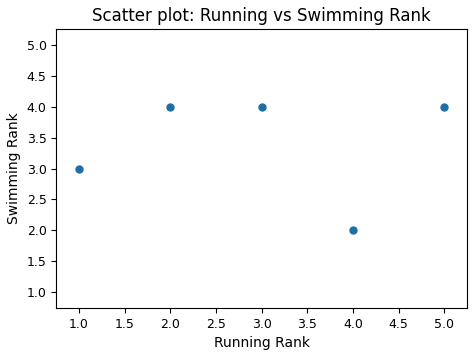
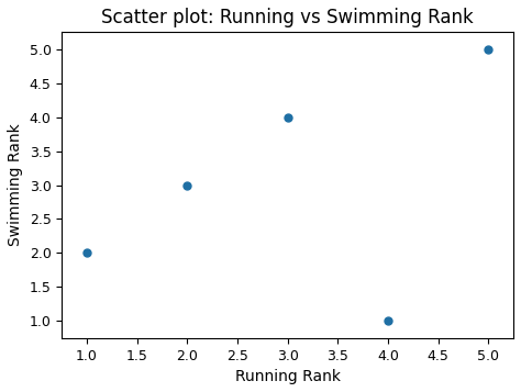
1.0: 3 -> 2
2.0: 4 -> 3
4.0: 2 -> 1
5.0: 4 -> 5
